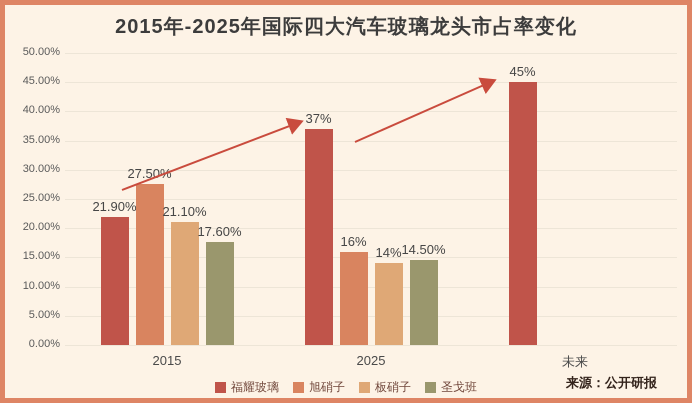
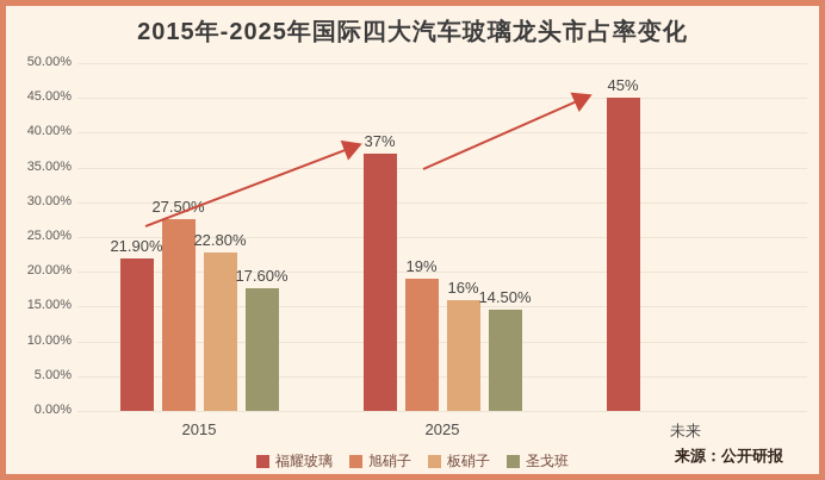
板硝子/2015: 21.10% -> 22.80%
旭硝子/2025: 16% -> 19%
板硝子/2025: 14% -> 16%
